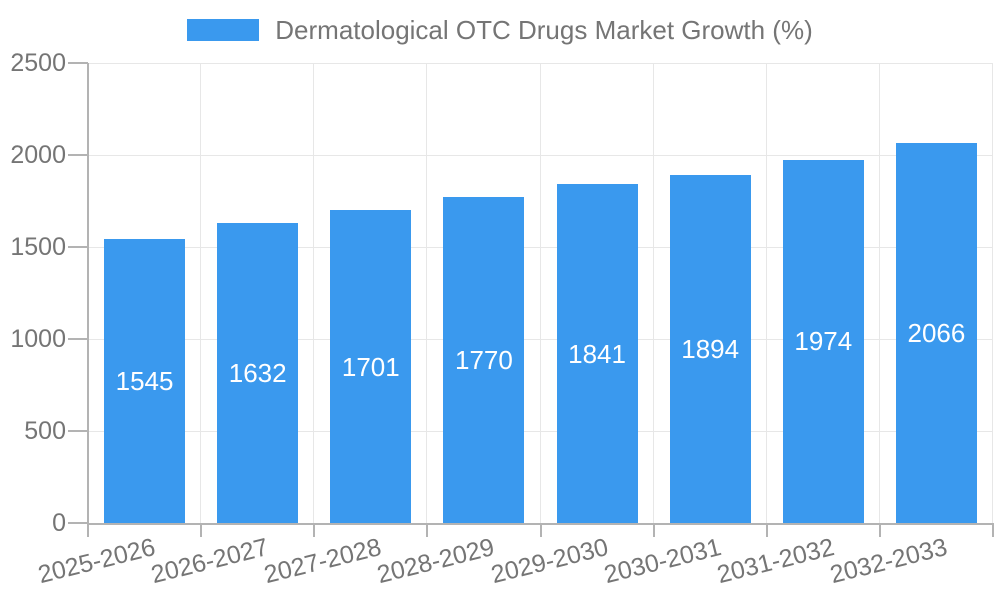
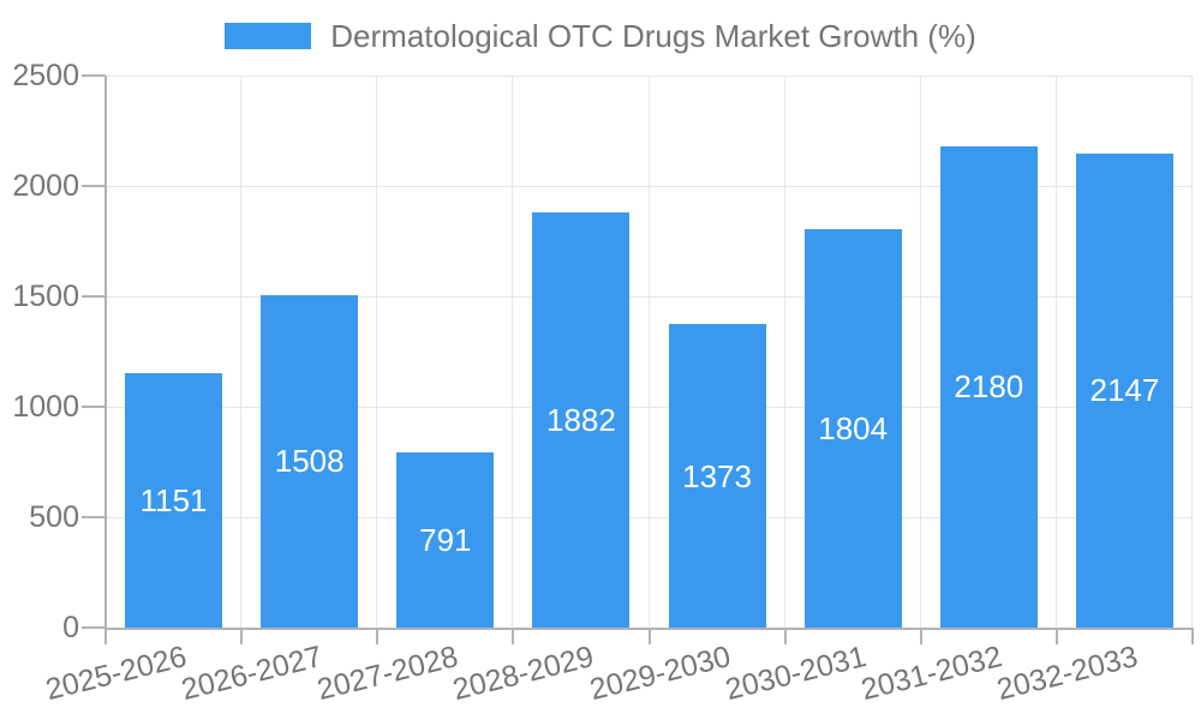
2025-2026: 1545 -> 1151
2026-2027: 1632 -> 1508
2027-2028: 1701 -> 791
2028-2029: 1770 -> 1882
2029-2030: 1841 -> 1373
2030-2031: 1894 -> 1804
2031-2032: 1974 -> 2180
2032-2033: 2066 -> 2147
